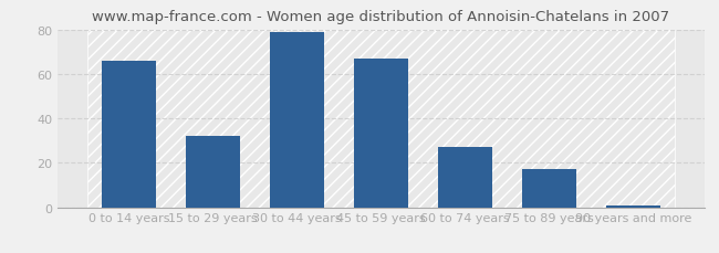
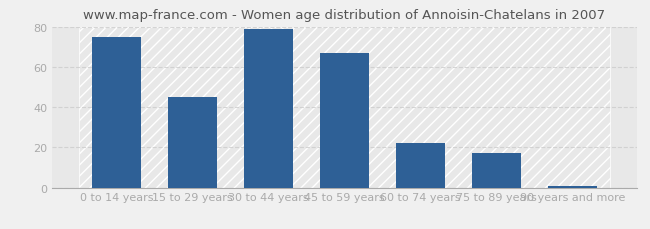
0 to 14 years: 66 -> 75
15 to 29 years: 32 -> 45
60 to 74 years: 27 -> 22
